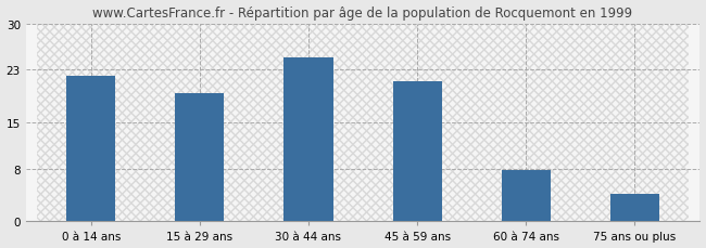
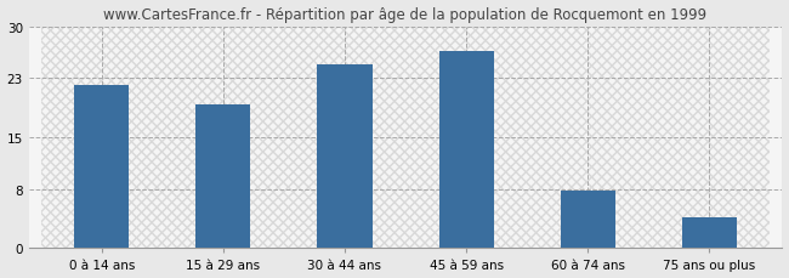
45 à 59 ans: 21.2 -> 26.6
